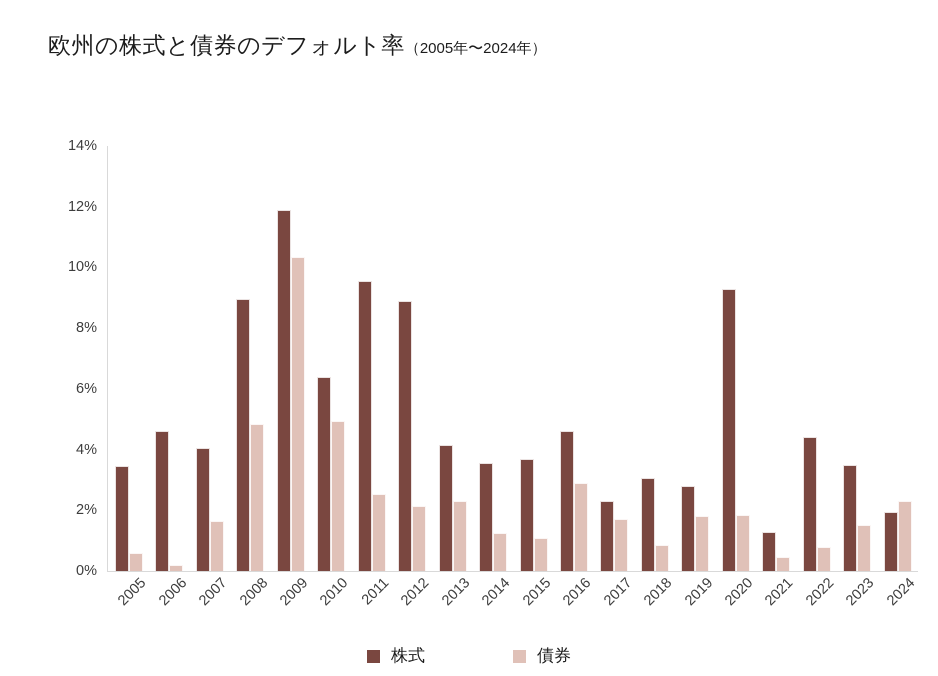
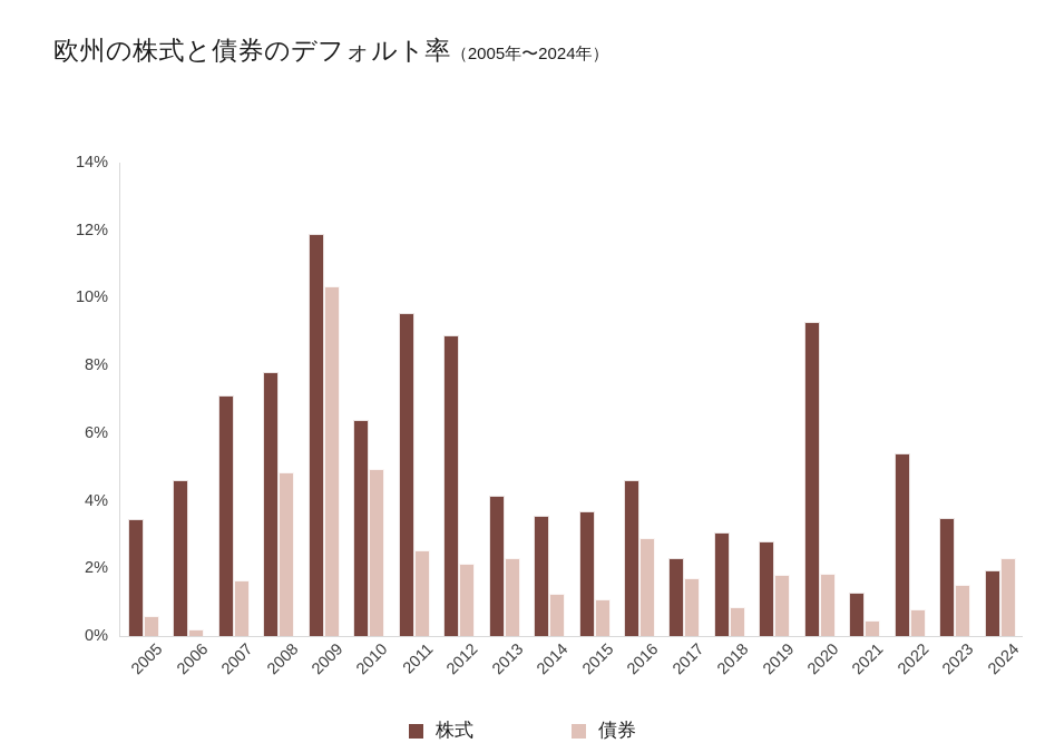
株式/2007: 4.0% -> 7.1%
株式/2008: 8.9% -> 7.8%
株式/2022: 4.4% -> 5.4%
